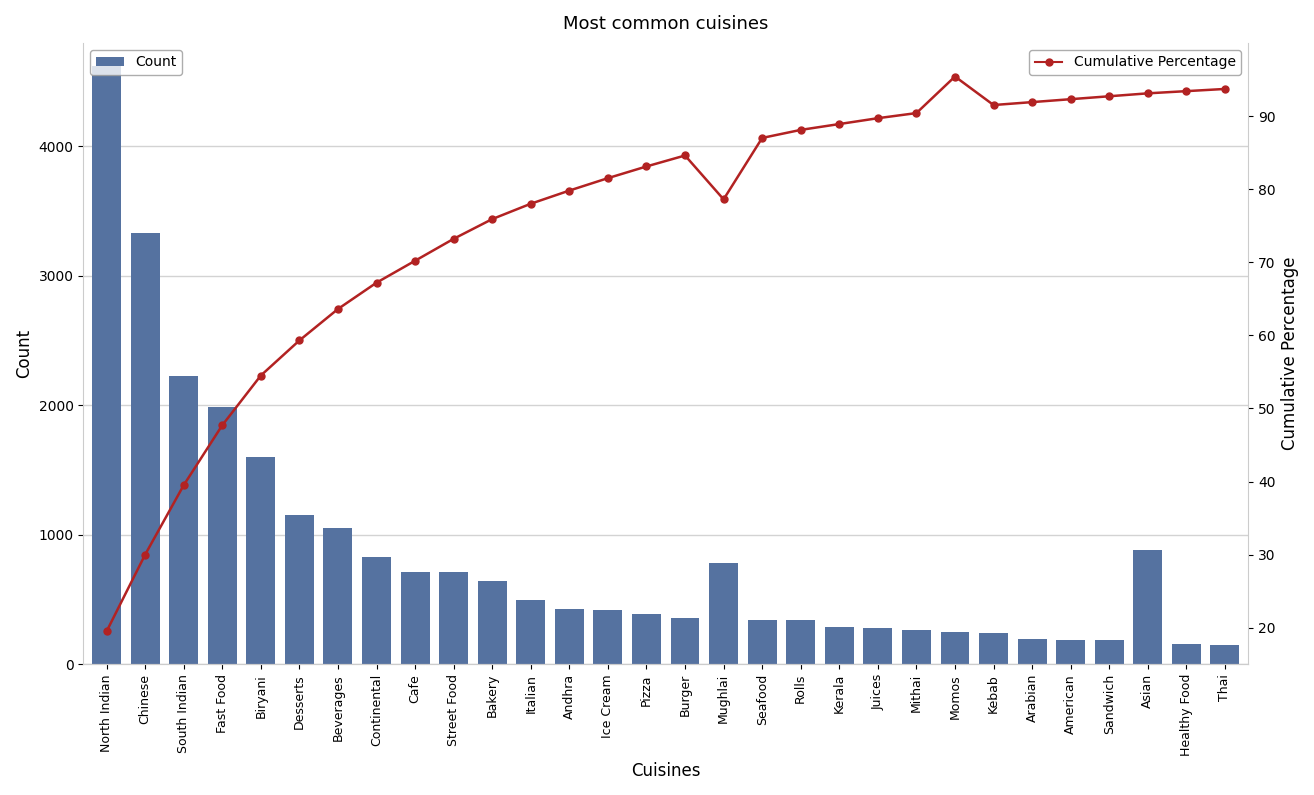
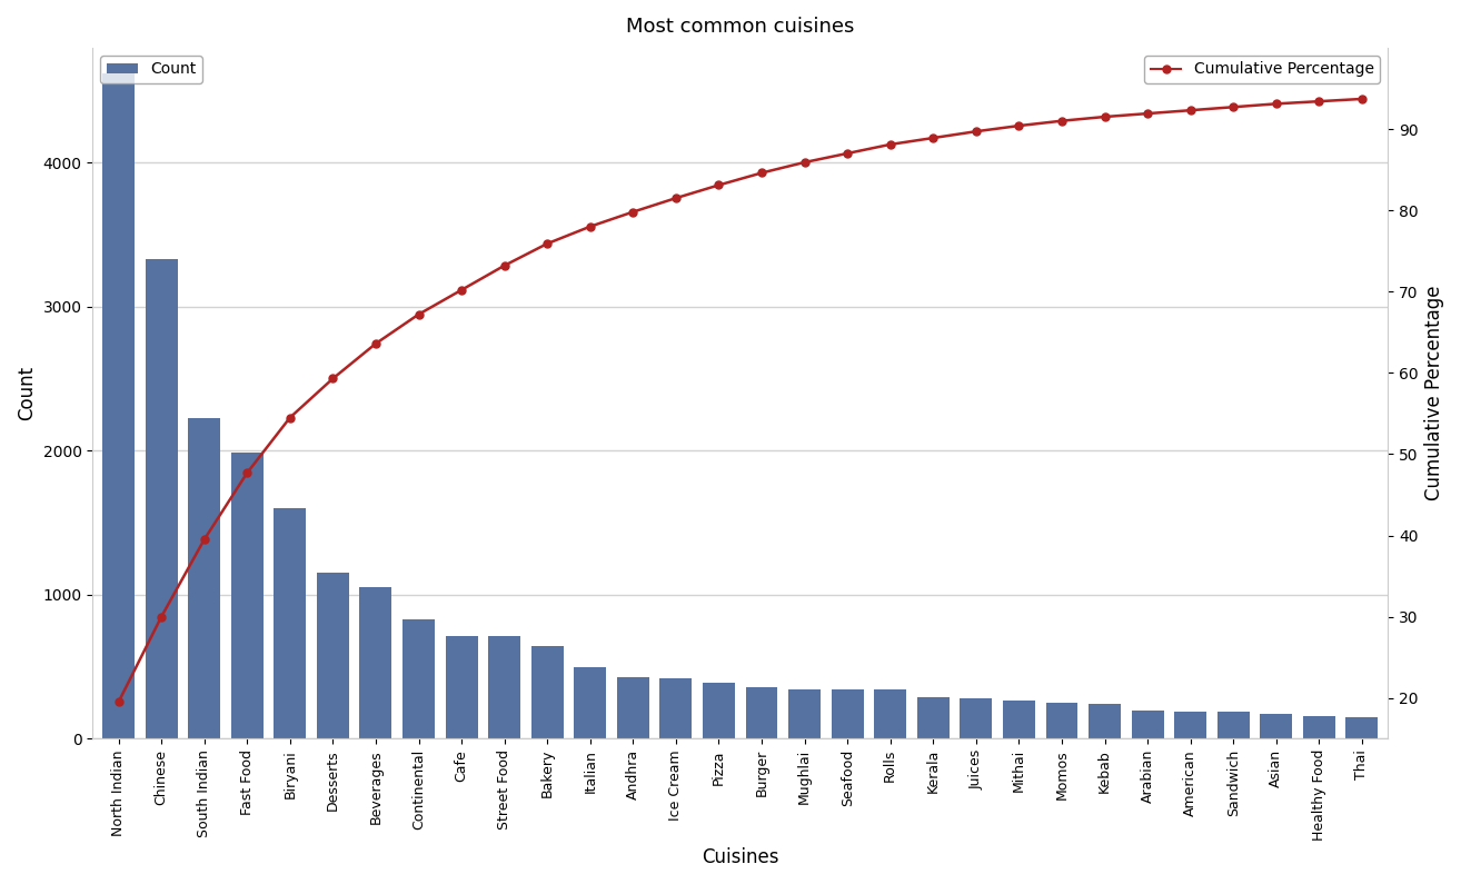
Count/Mughlai: 780 -> 340
Cumulative Percentage/Mughlai: 78.6 -> 85.9
Cumulative Percentage/Momos: 95.4 -> 91.0
Count/Asian: 880 -> 180
